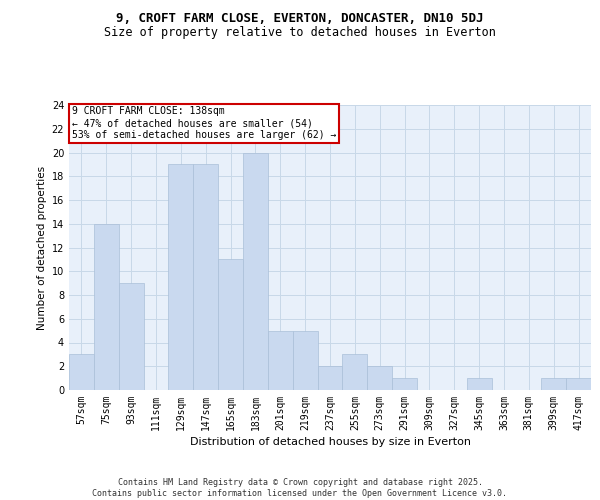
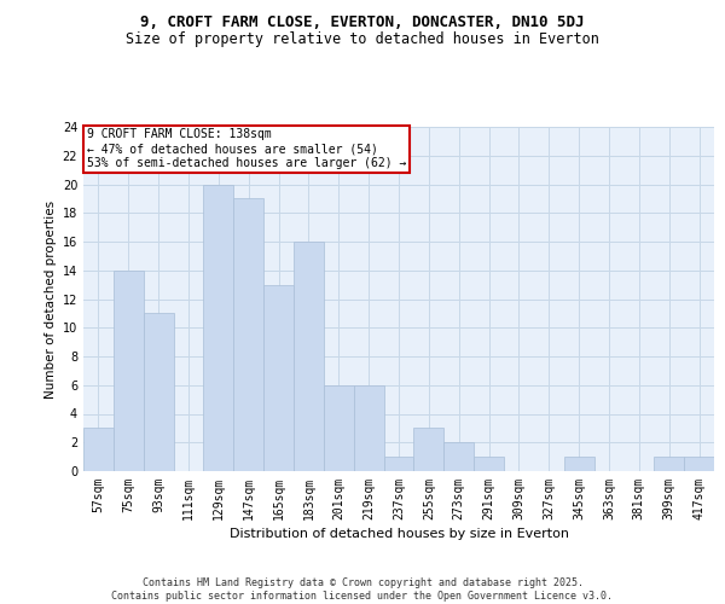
93sqm: 9 -> 11
129sqm: 19 -> 20
165sqm: 11 -> 13
183sqm: 20 -> 16
201sqm: 5 -> 6
219sqm: 5 -> 6
237sqm: 2 -> 1
